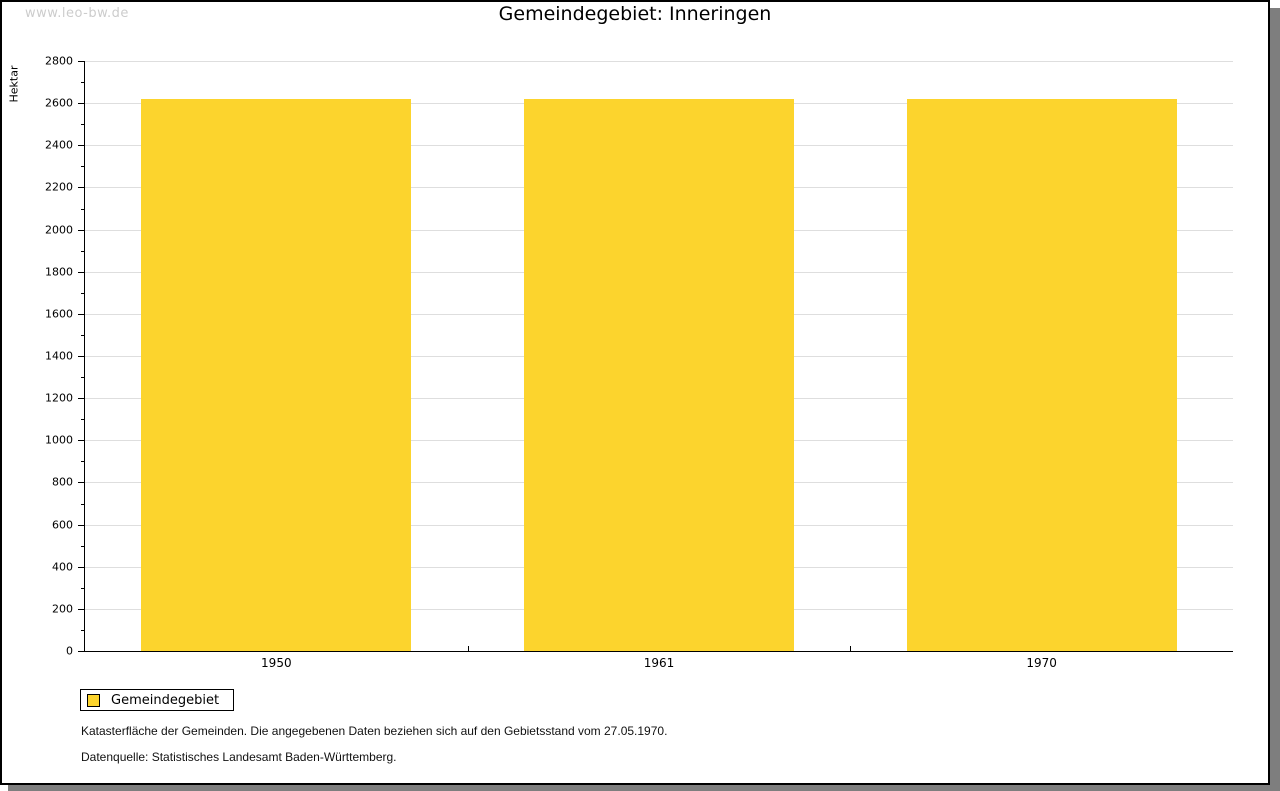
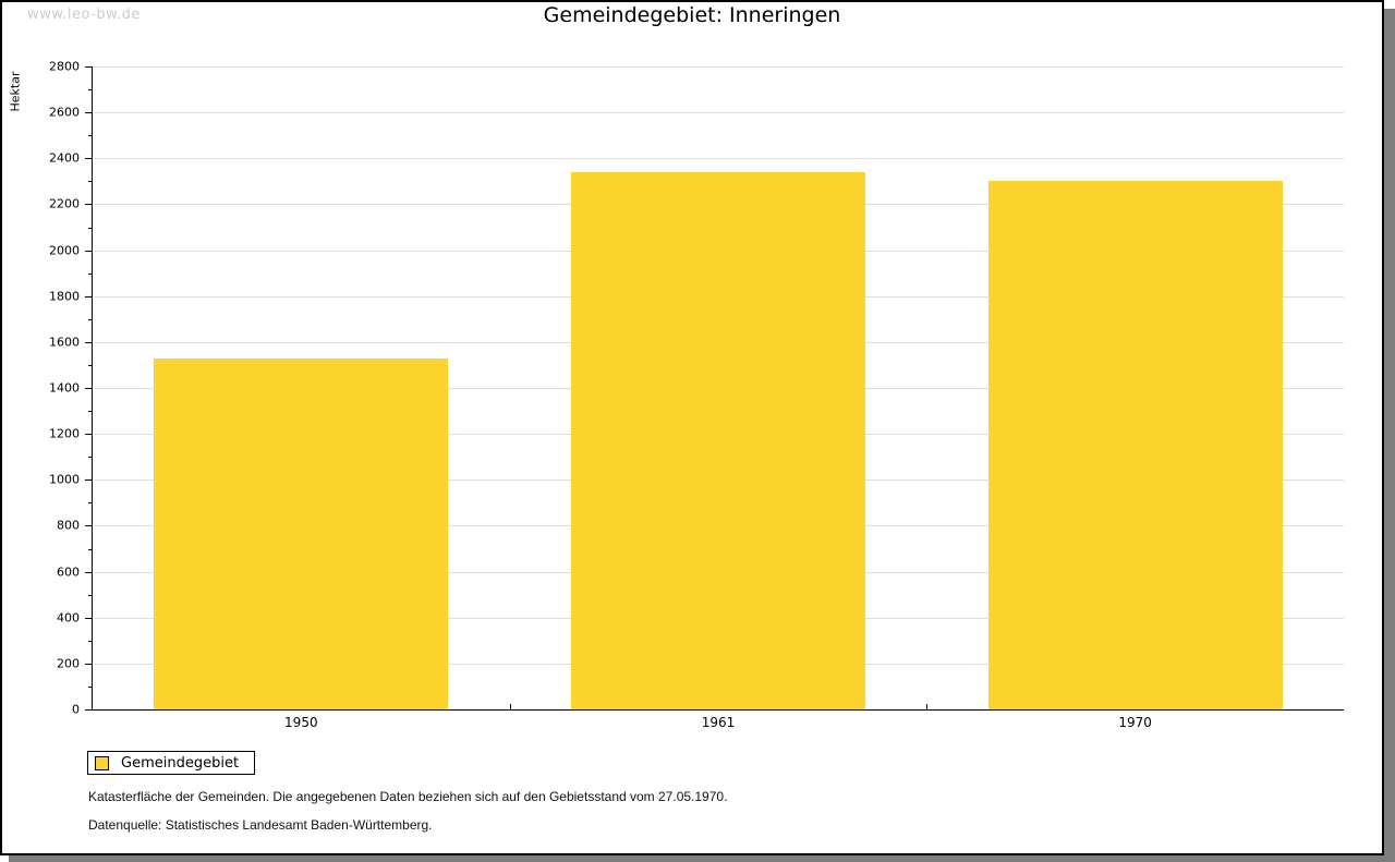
1950: 2620 -> 1530
1961: 2620 -> 2340
1970: 2620 -> 2300
